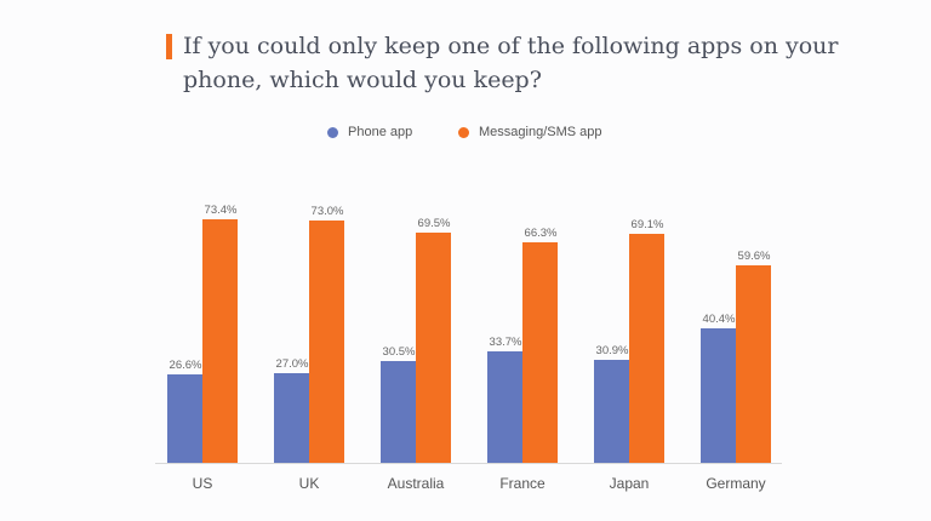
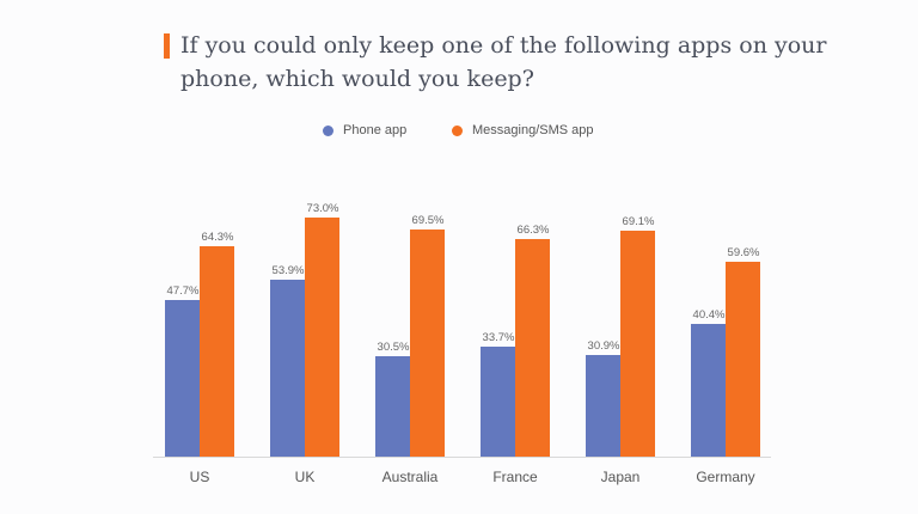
Phone app/US: 26.6% -> 47.7%
Messaging/SMS app/US: 73.4% -> 64.3%
Phone app/UK: 27.0% -> 53.9%
